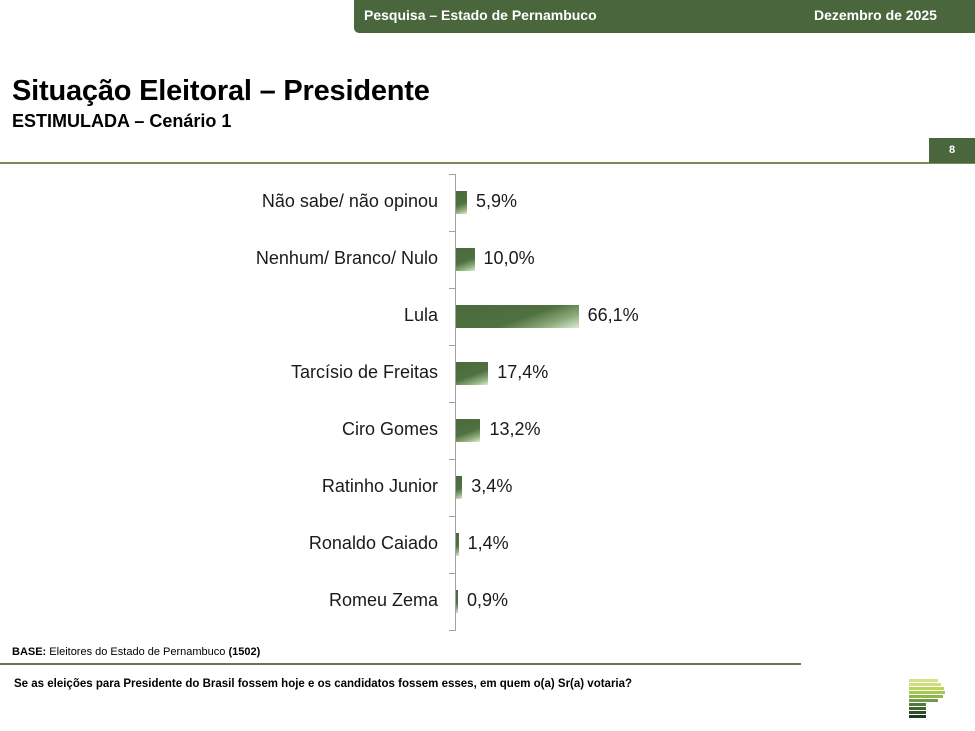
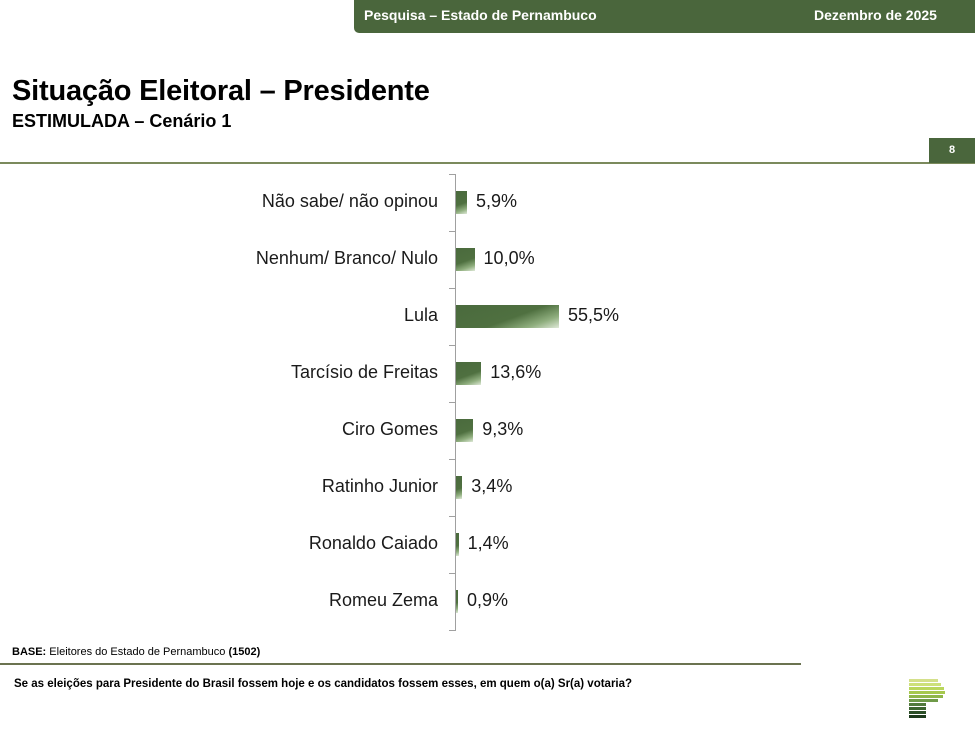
Lula: 66,1% -> 55,5%
Tarcísio de Freitas: 17,4% -> 13,6%
Ciro Gomes: 13,2% -> 9,3%
